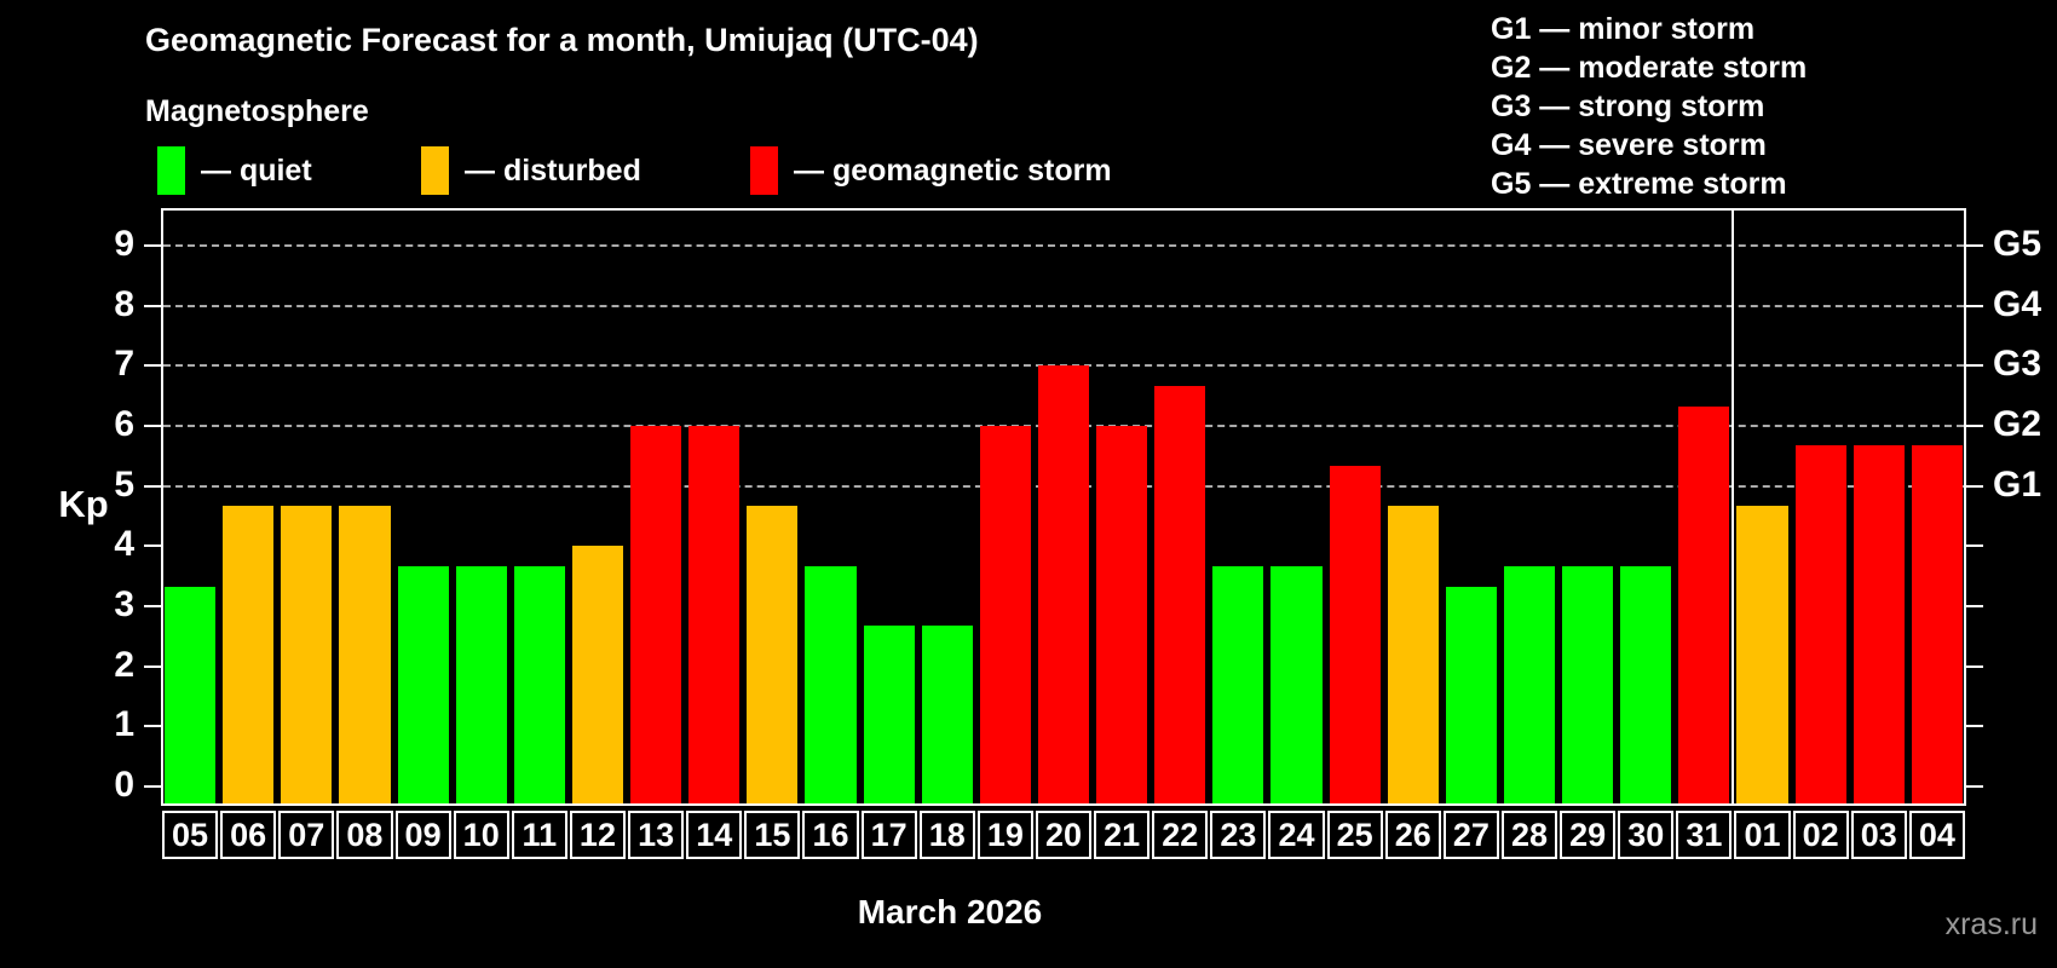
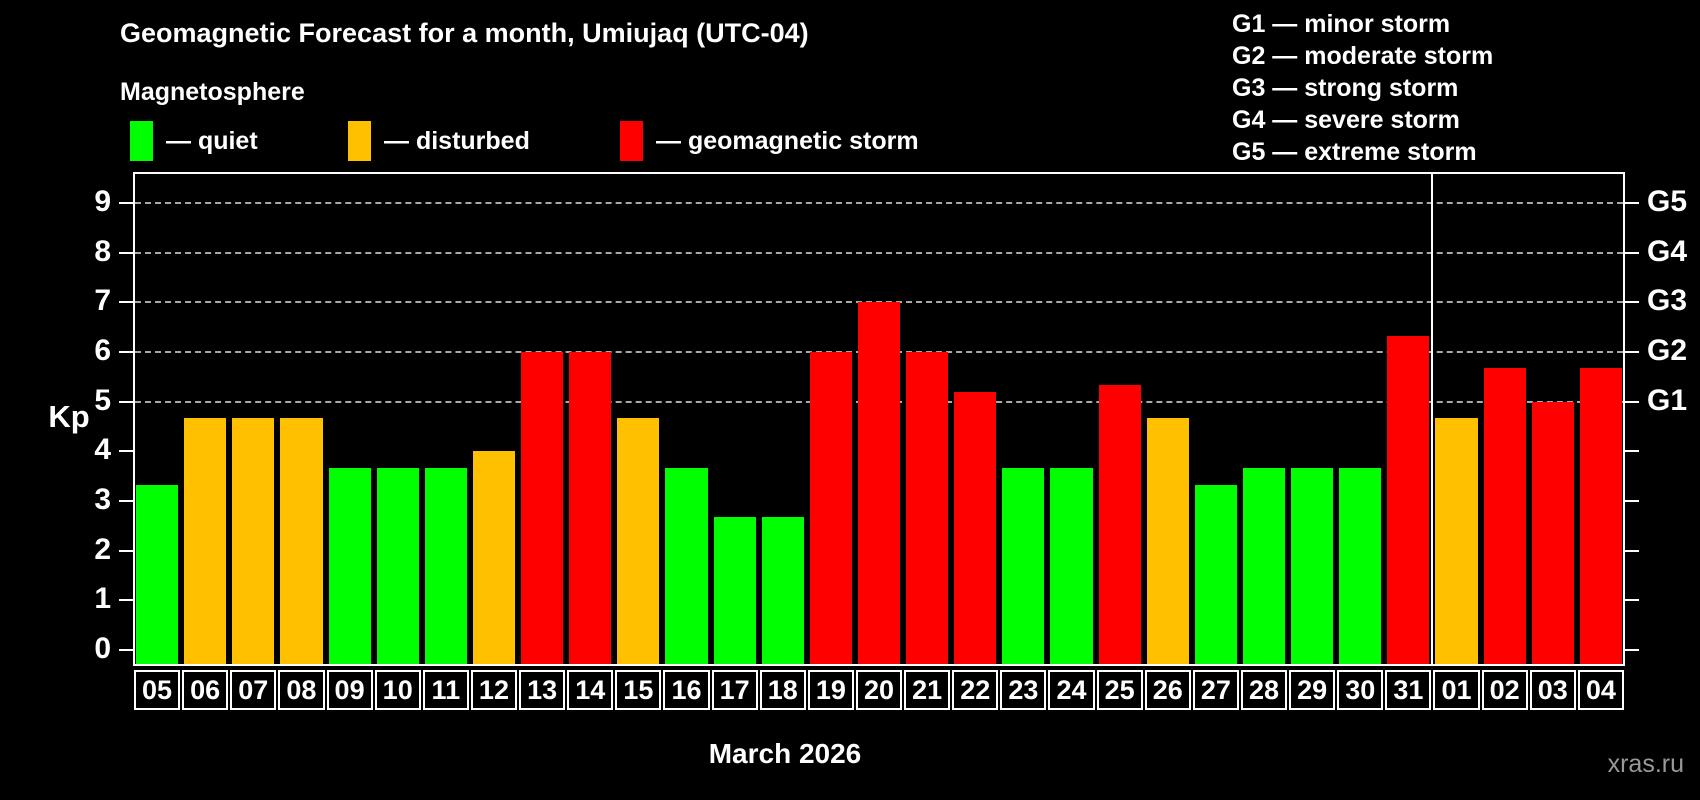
22: 6.7 -> 5.2
03: 5.7 -> 5.0
